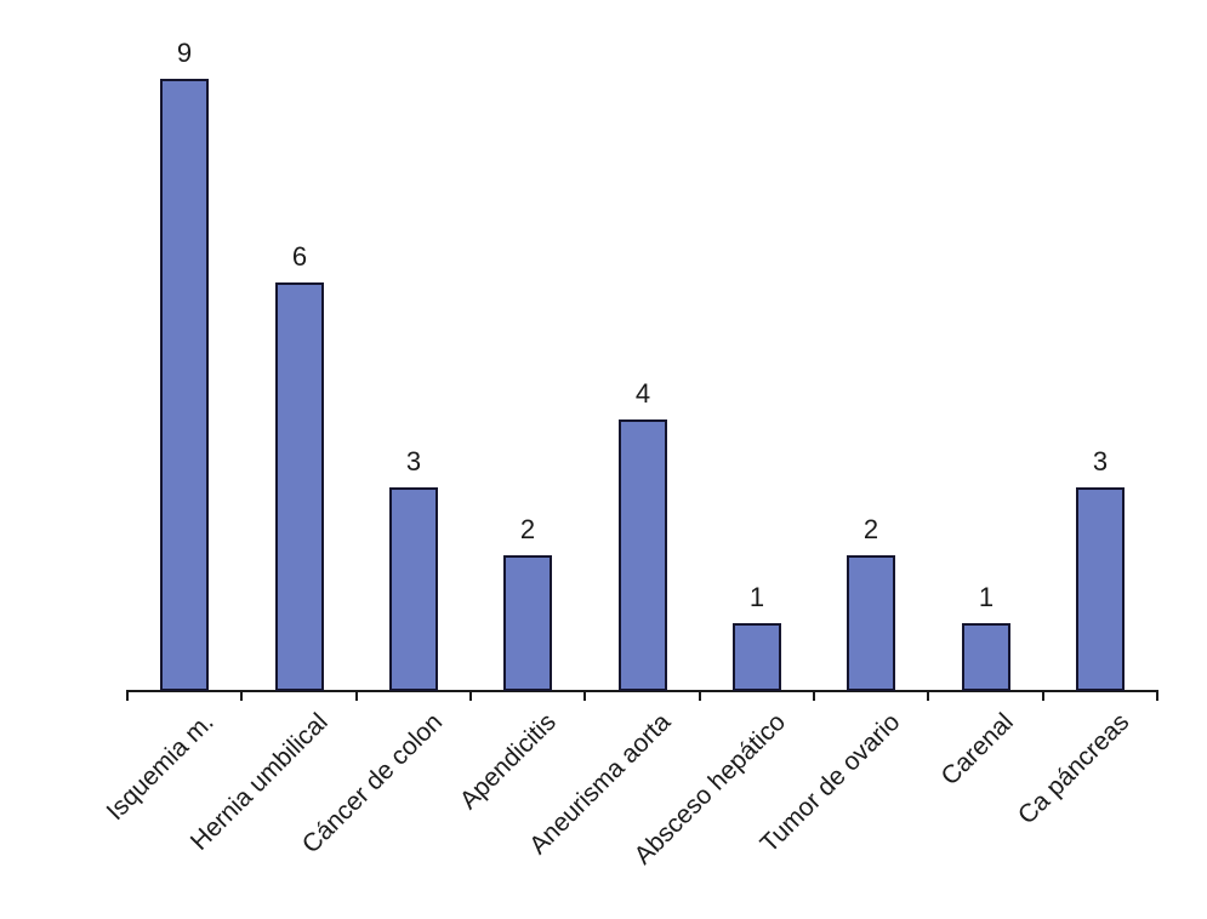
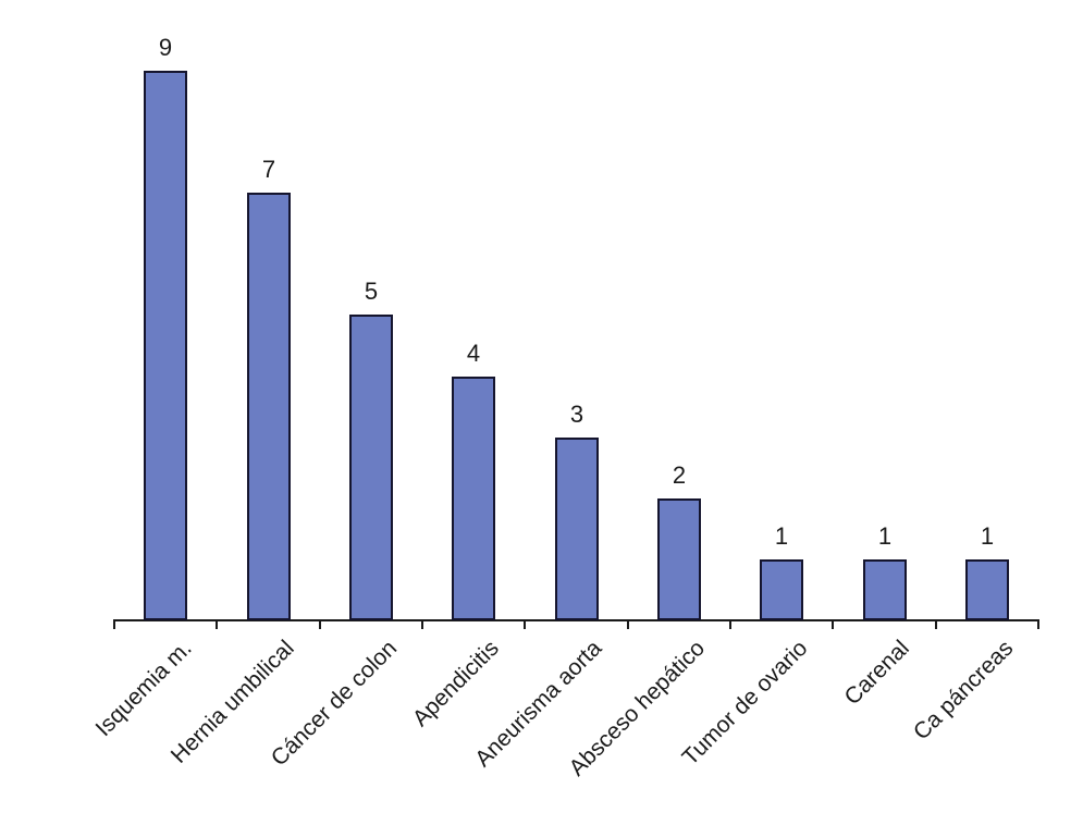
Hernia umbilical: 6 -> 7
Cáncer de colon: 3 -> 5
Apendicitis: 2 -> 4
Aneurisma aorta: 4 -> 3
Absceso hepático: 1 -> 2
Tumor de ovario: 2 -> 1
Ca páncreas: 3 -> 1
